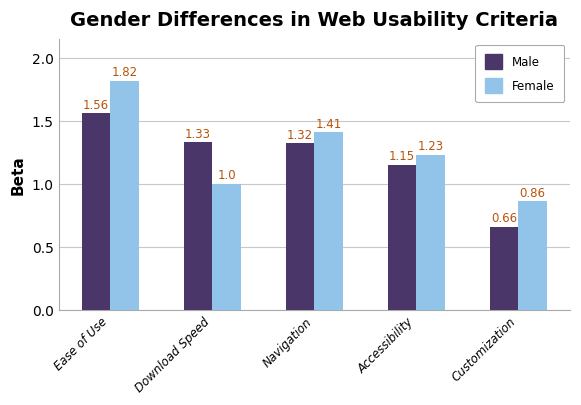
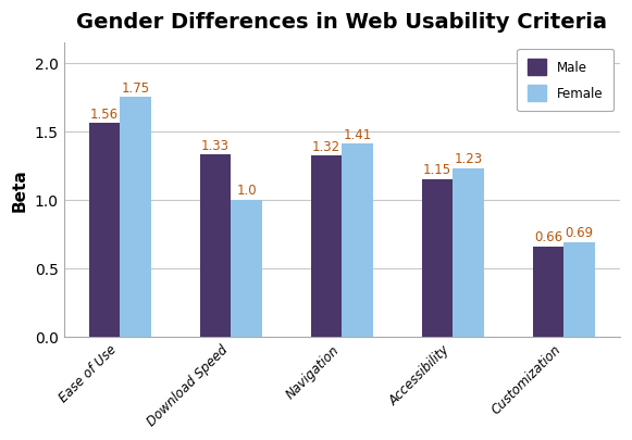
Female/Ease of Use: 1.82 -> 1.75
Female/Customization: 0.86 -> 0.69
